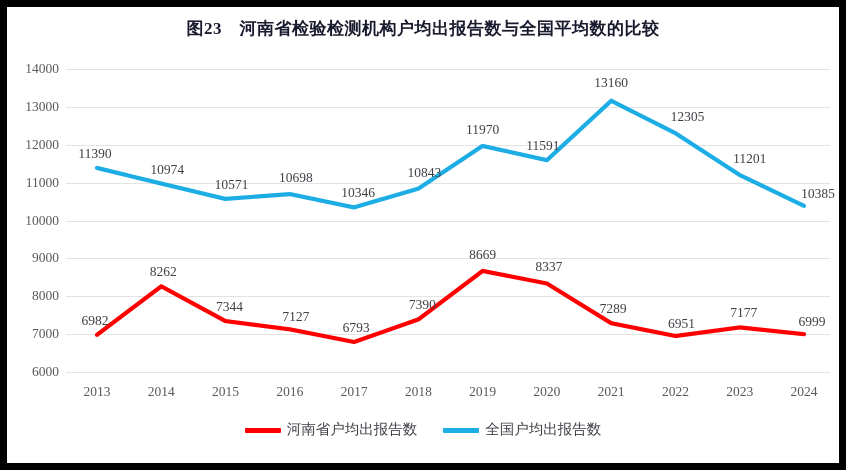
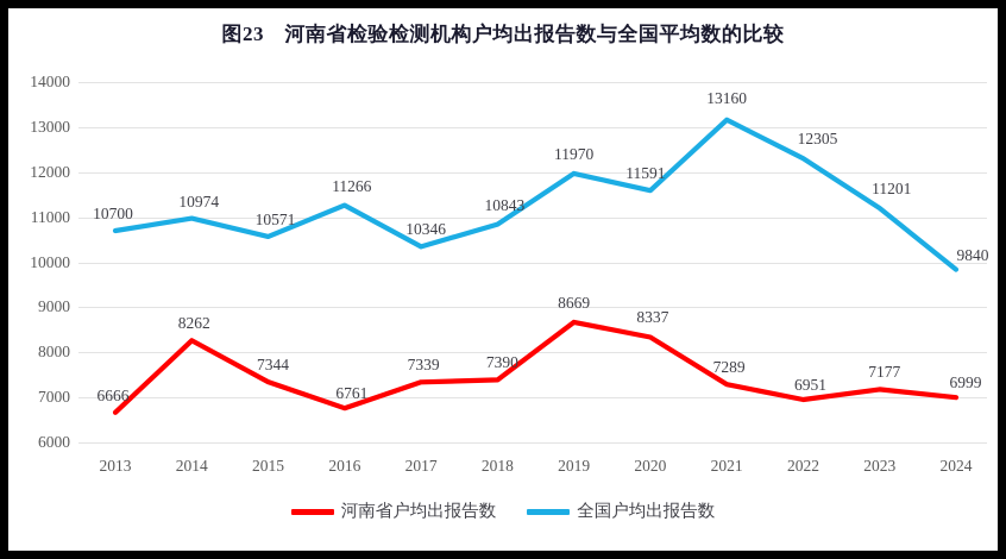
河南省户均出报告数/2013: 6982 -> 6666
全国户均出报告数/2013: 11390 -> 10700
河南省户均出报告数/2016: 7127 -> 6761
全国户均出报告数/2016: 10698 -> 11266
河南省户均出报告数/2017: 6793 -> 7339
全国户均出报告数/2024: 10385 -> 9840
